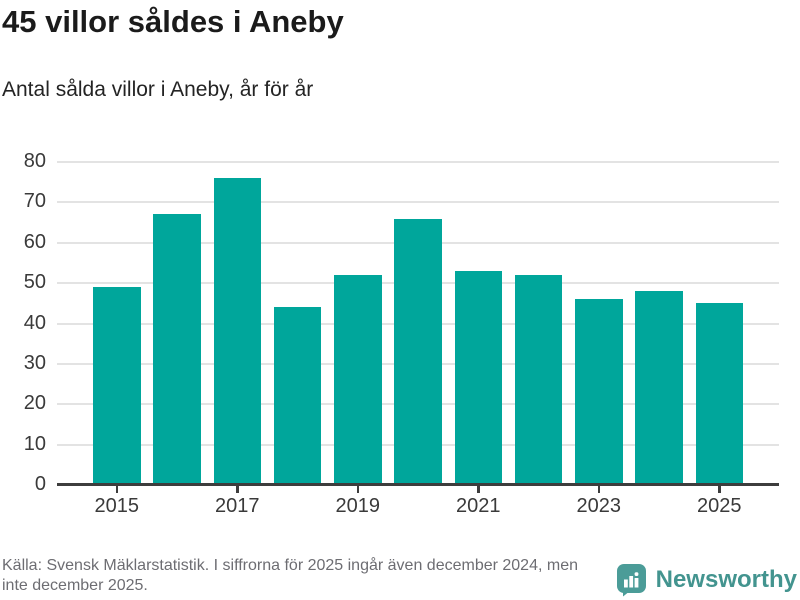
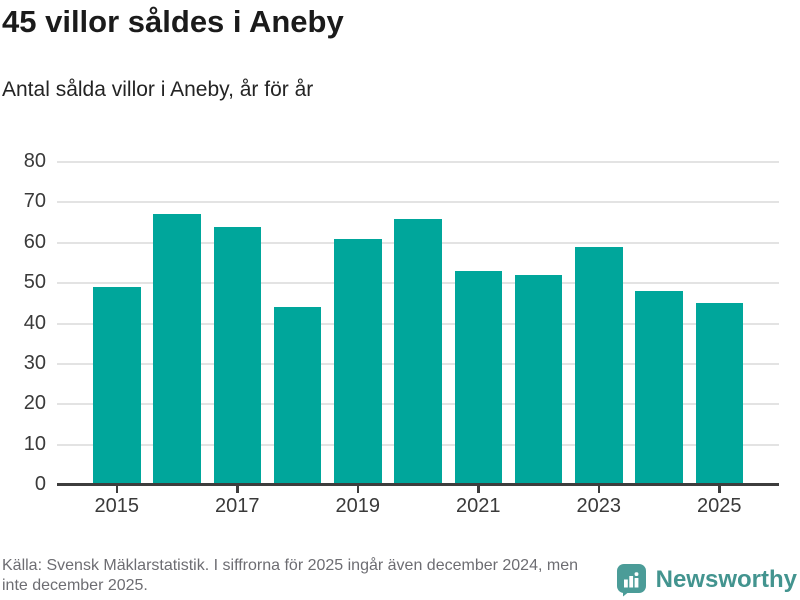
2017: 76 -> 64
2019: 52 -> 61
2023: 46 -> 59
